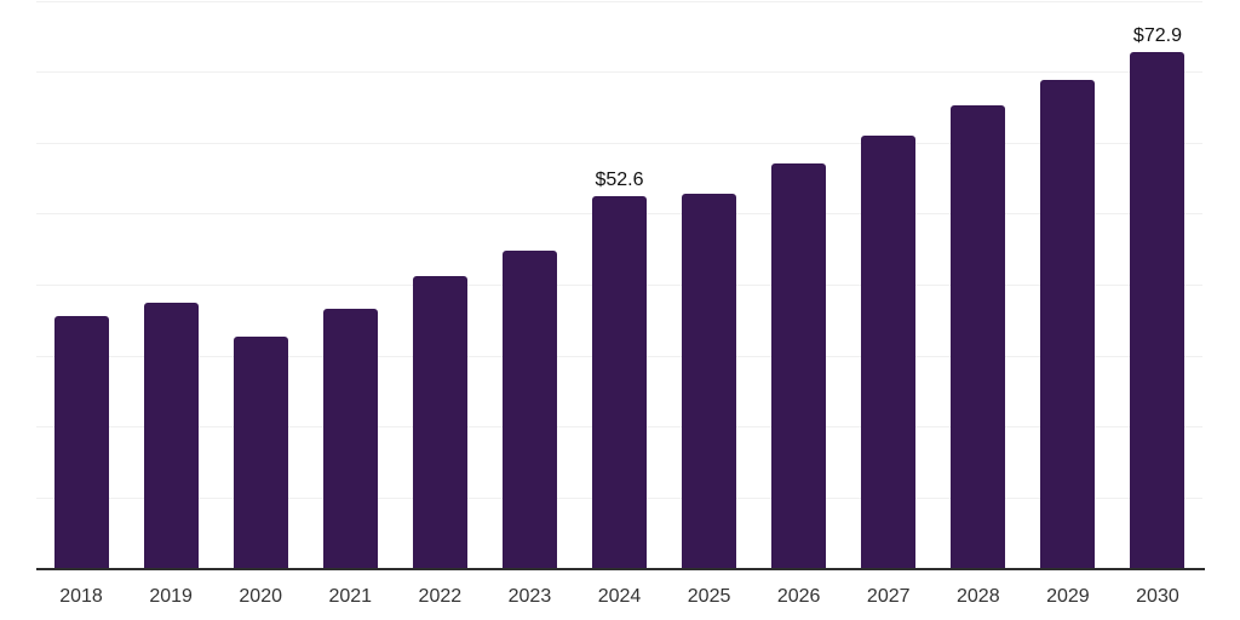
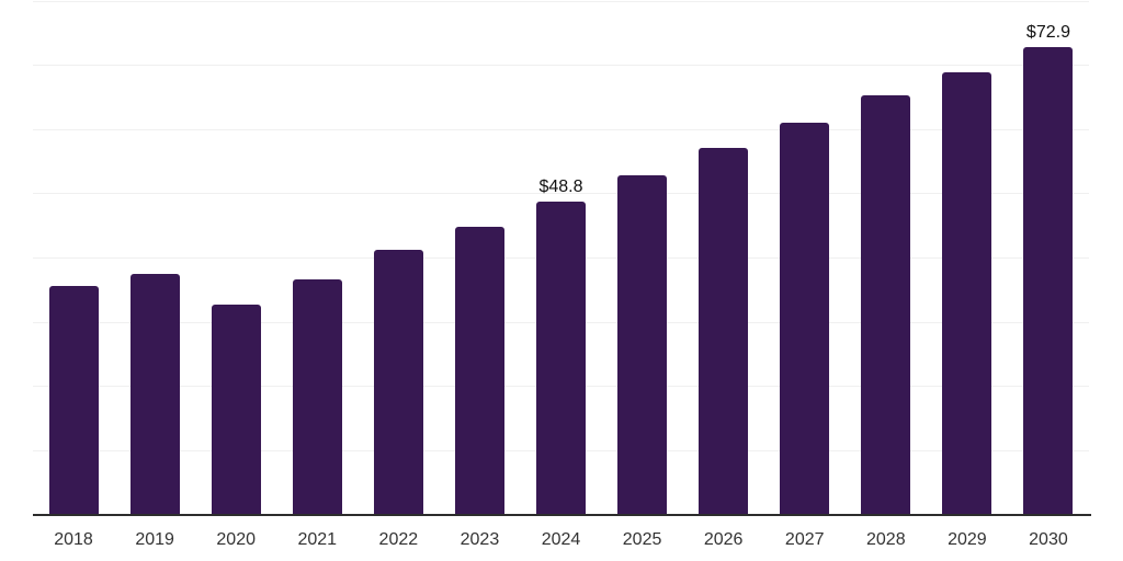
2024: $52.6 -> $48.8
